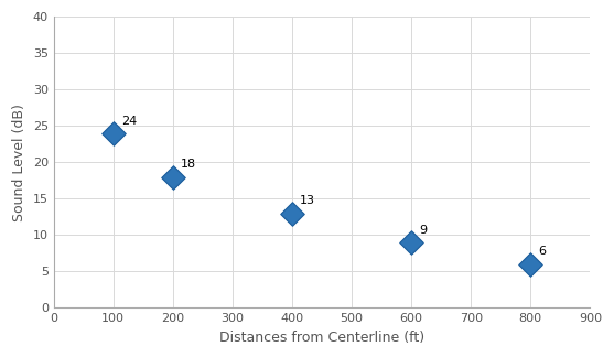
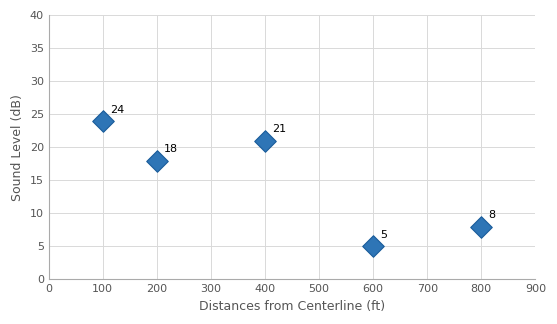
400: 13 -> 21
600: 9 -> 5
800: 6 -> 8
